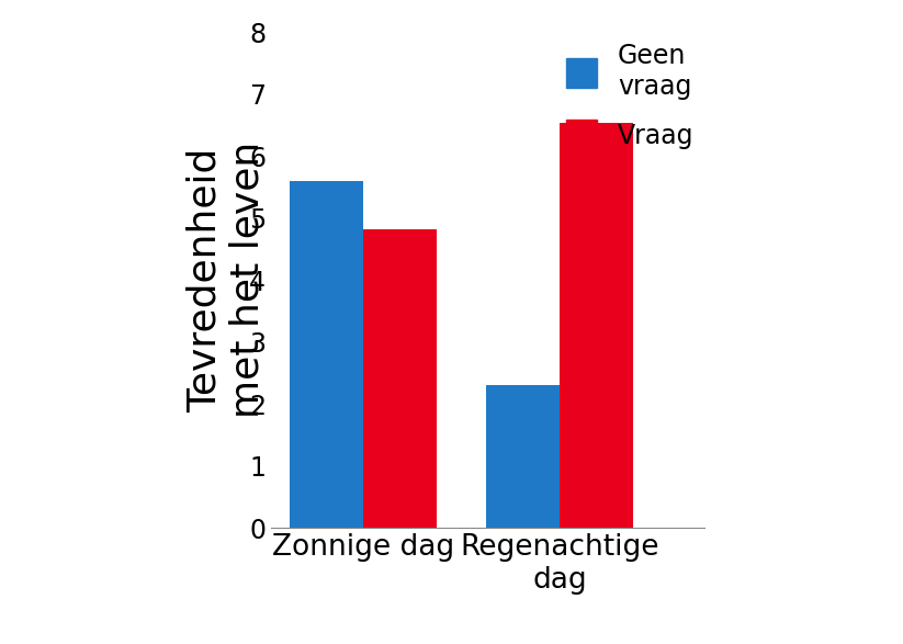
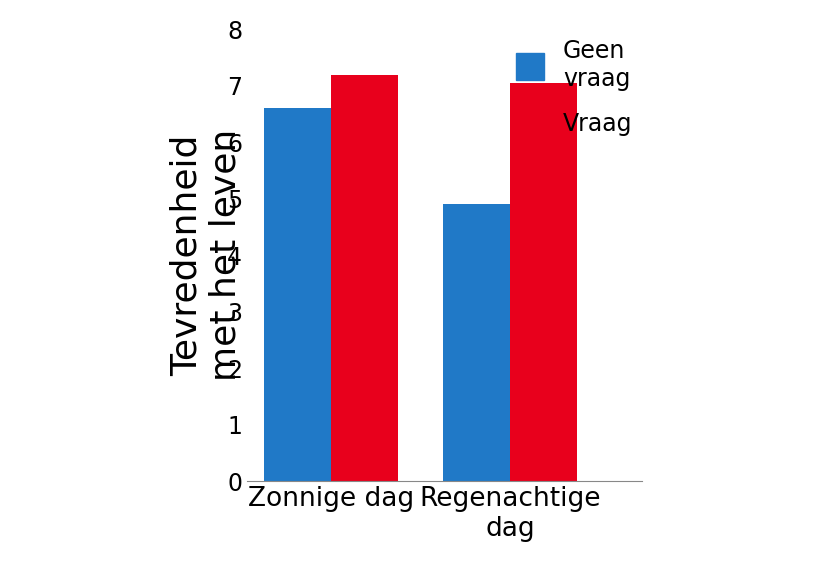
Geen vraag/Zonnige dag: 5.6 -> 6.6
Vraag/Zonnige dag: 4.82 -> 7.20
Geen vraag/Regenachtige dag: 2.3 -> 4.9
Vraag/Regenachtige dag: 6.54 -> 7.05
